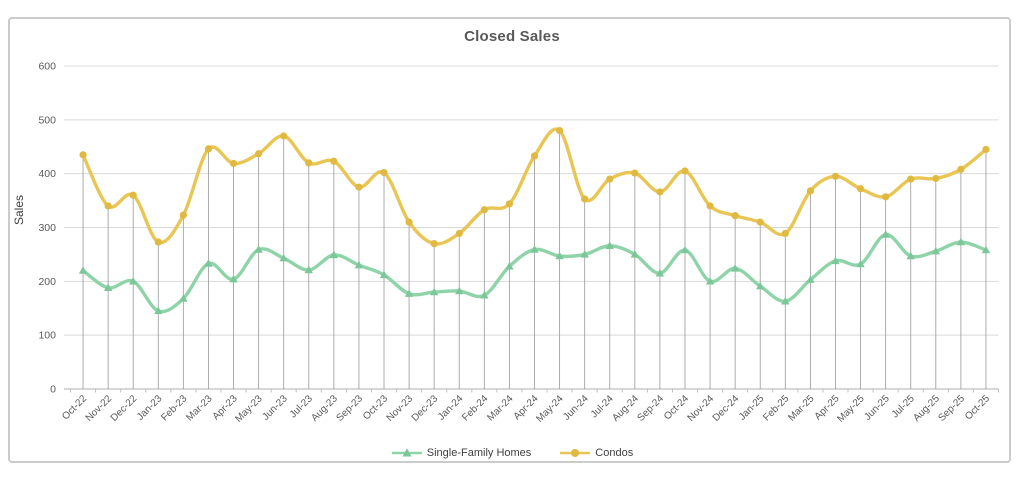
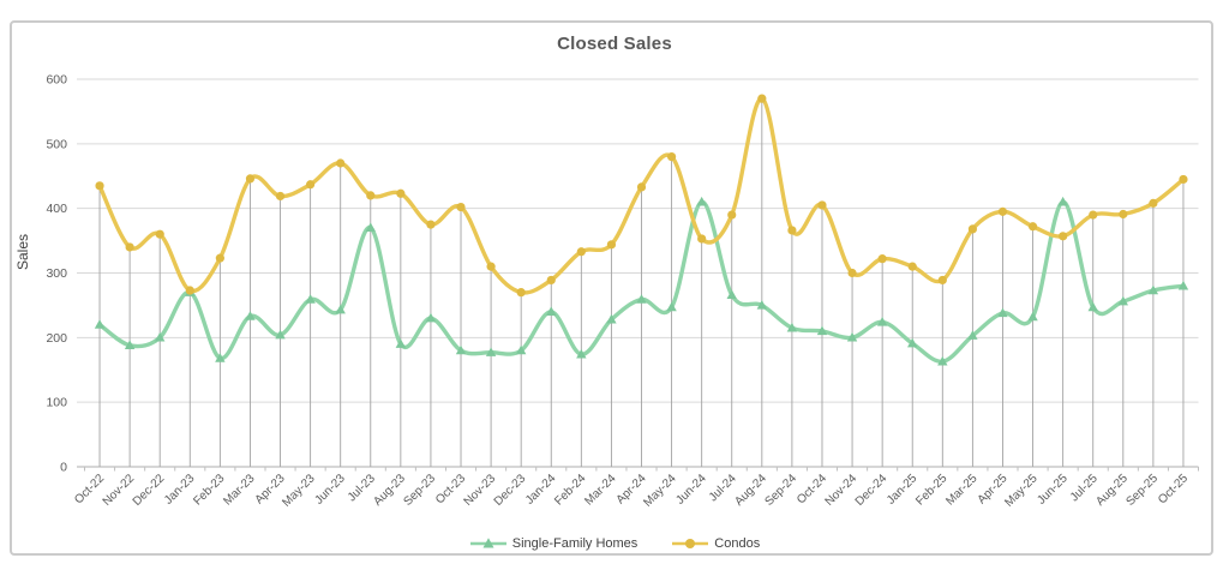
Single-Family Homes/Jan-23: 140 -> 270
Single-Family Homes/Jul-23: 220 -> 370
Single-Family Homes/Aug-23: 250 -> 190
Single-Family Homes/Oct-23: 210 -> 180
Single-Family Homes/Jan-24: 180 -> 240
Single-Family Homes/Jun-24: 250 -> 410
Condos/Aug-24: 400 -> 570
Single-Family Homes/Oct-24: 260 -> 210
Condos/Nov-24: 340 -> 300
Single-Family Homes/Jun-25: 290 -> 410
Single-Family Homes/Oct-25: 260 -> 280
